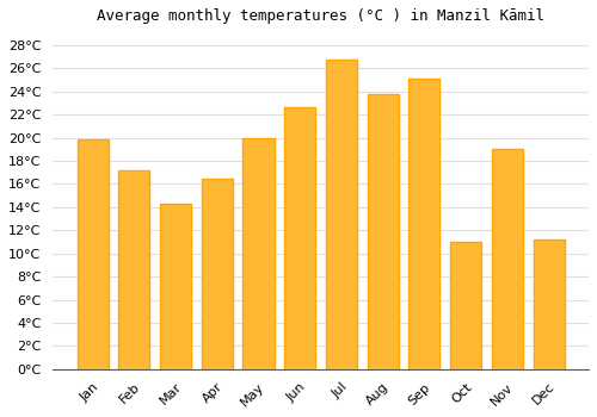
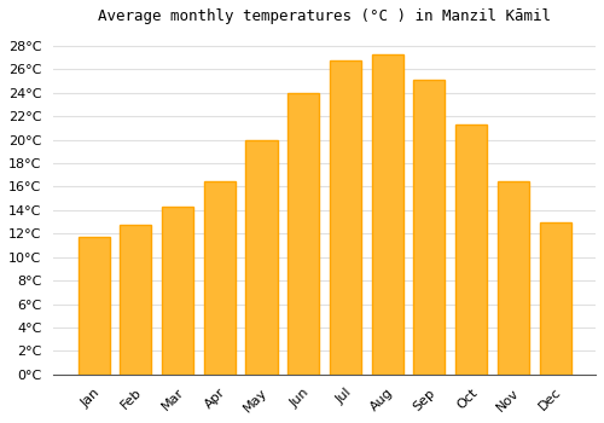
Jan: 19.8°C -> 11.7°C
Feb: 17.2°C -> 12.8°C
Jun: 22.6°C -> 24.0°C
Aug: 23.8°C -> 27.3°C
Oct: 11.0°C -> 21.3°C
Nov: 19.0°C -> 16.5°C
Dec: 11.2°C -> 13.0°C
